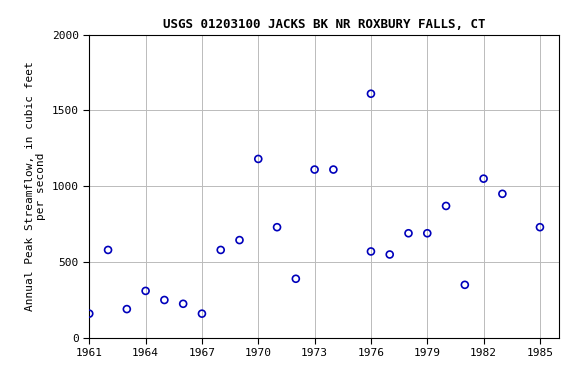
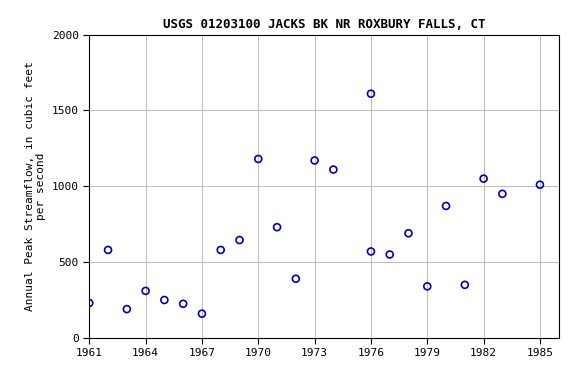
1961: 160 -> 230
1973: 1110 -> 1170
1979: 690 -> 340
1985: 730 -> 1010
